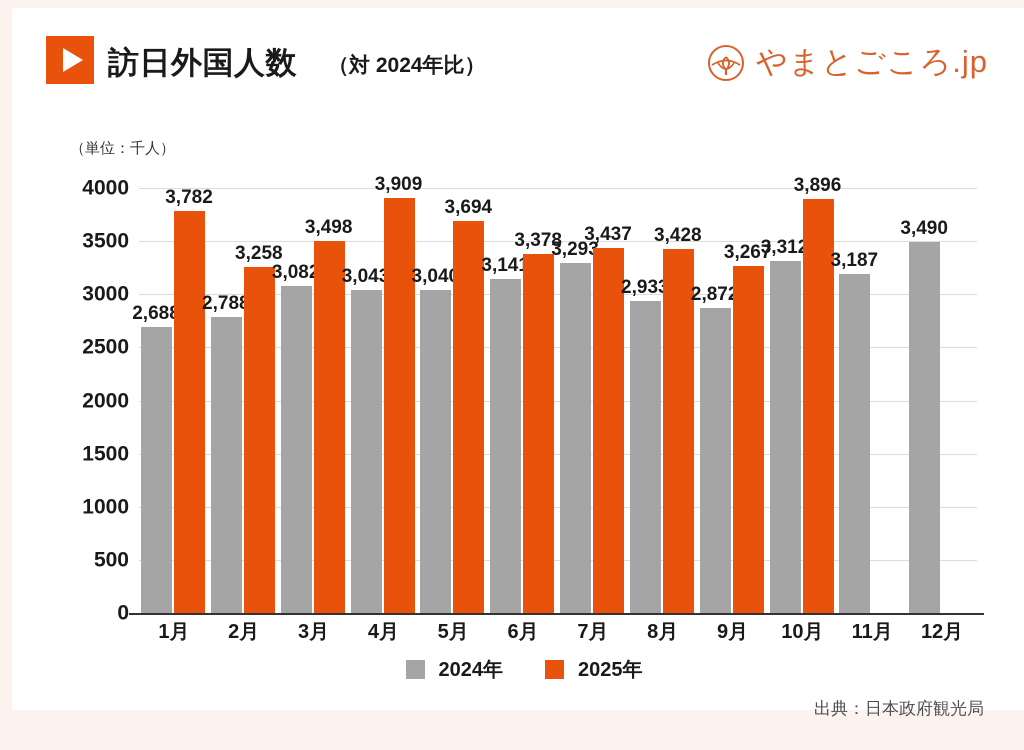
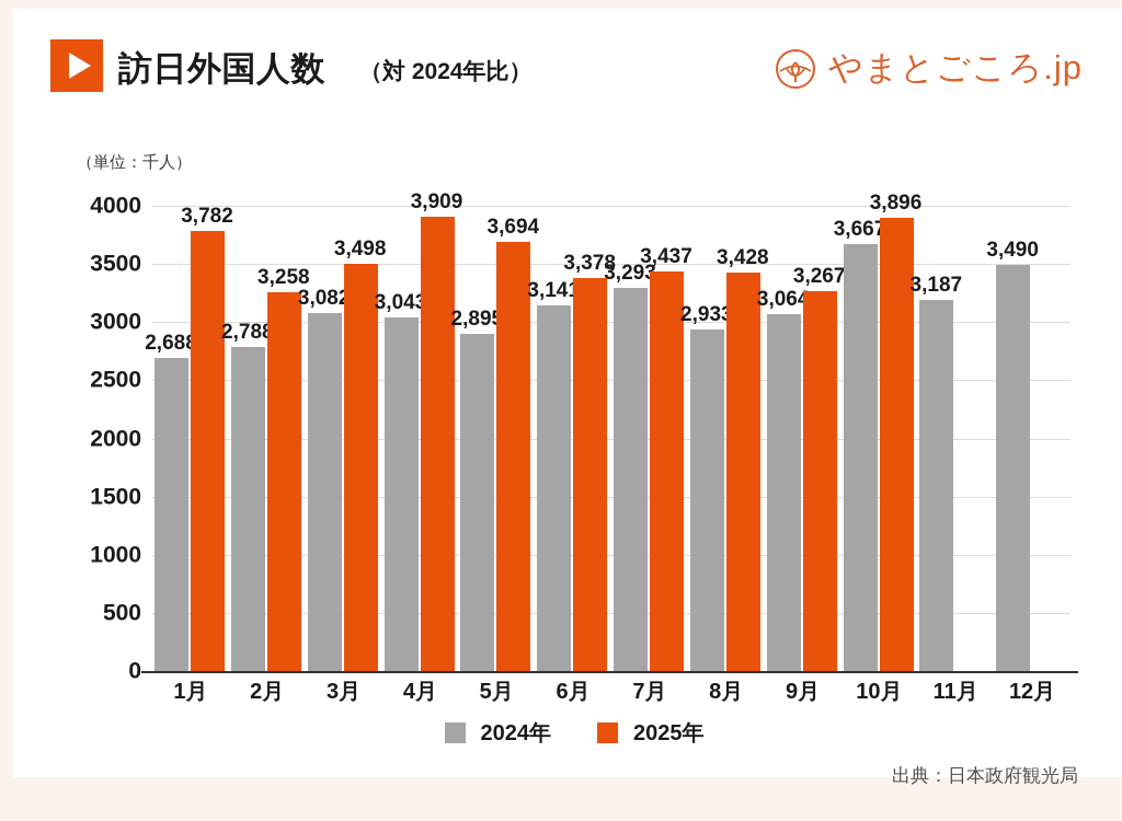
2024年/5月: 3,040 -> 2,895
2024年/9月: 2,872 -> 3,064
2024年/10月: 3,312 -> 3,667
